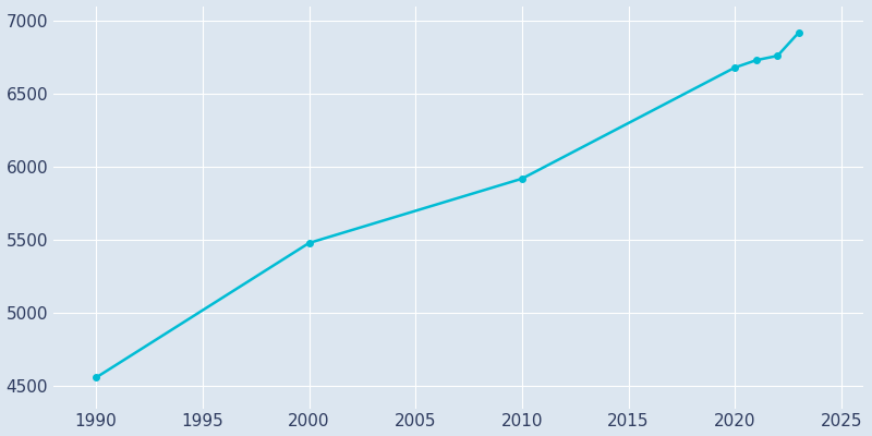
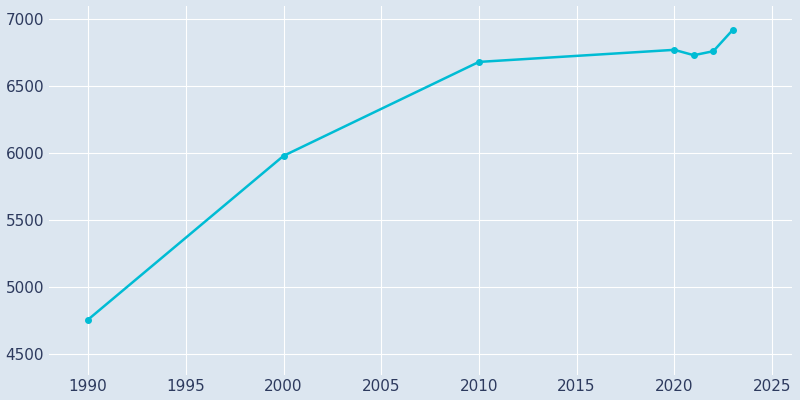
1990: 4560 -> 4760
2000: 5480 -> 5980
2010: 5920 -> 6680
2020: 6680 -> 6770
